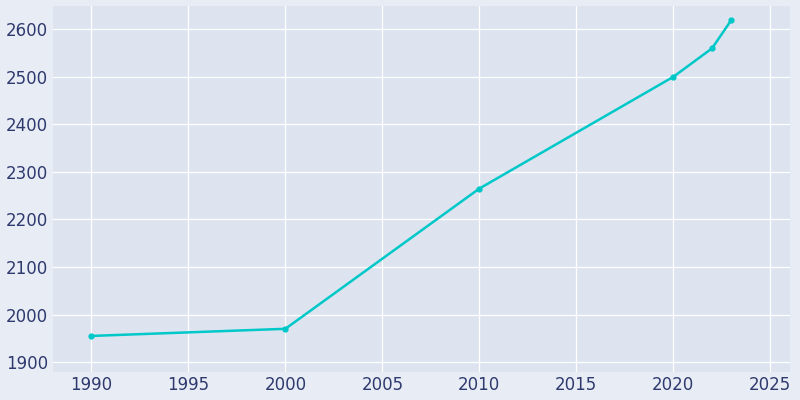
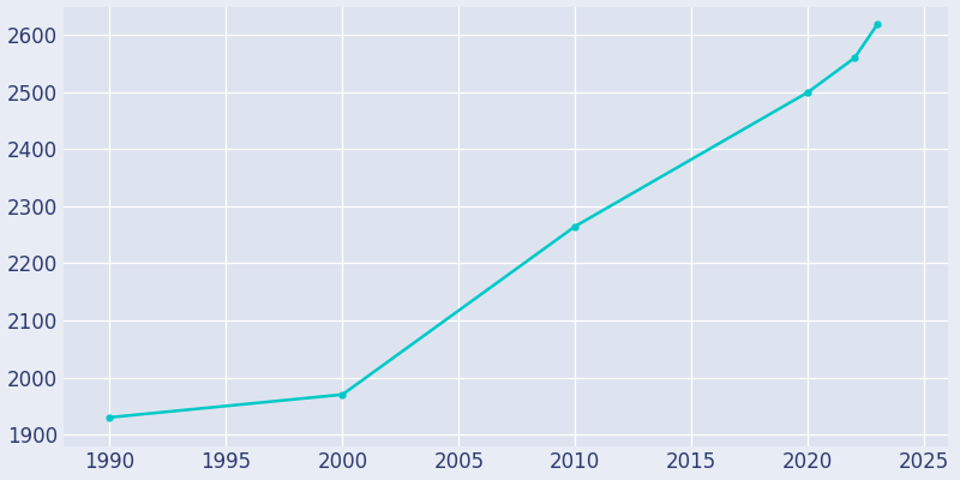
1990: 1955 -> 1930
